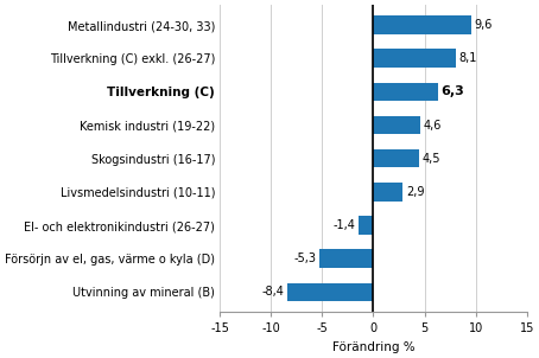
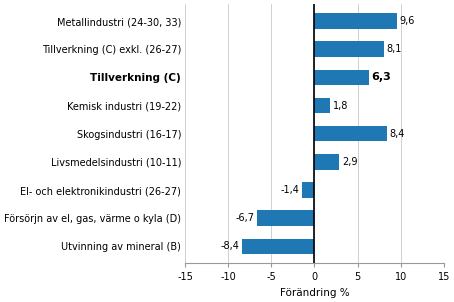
Kemisk industri (19-22): 4,6 -> 1,8
Skogsindustri (16-17): 4,5 -> 8,4
Försörjn av el, gas, värme o kyla (D): -5,3 -> -6,7
